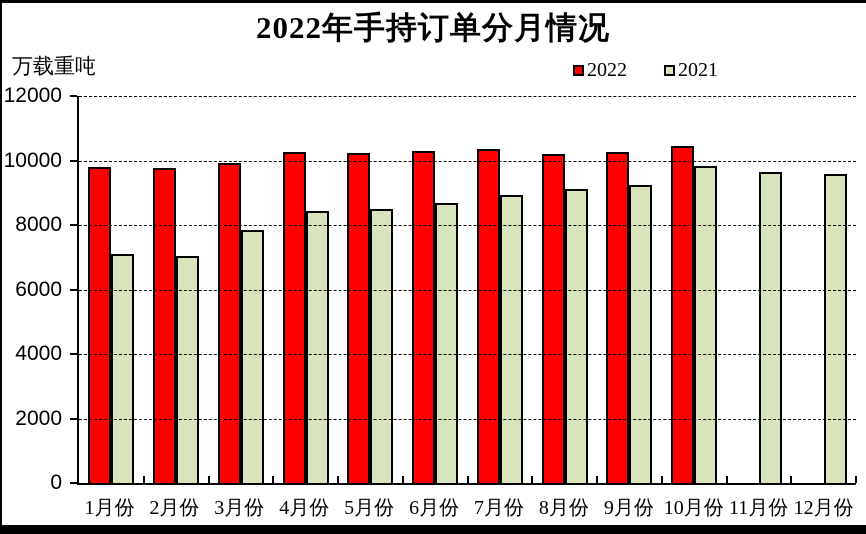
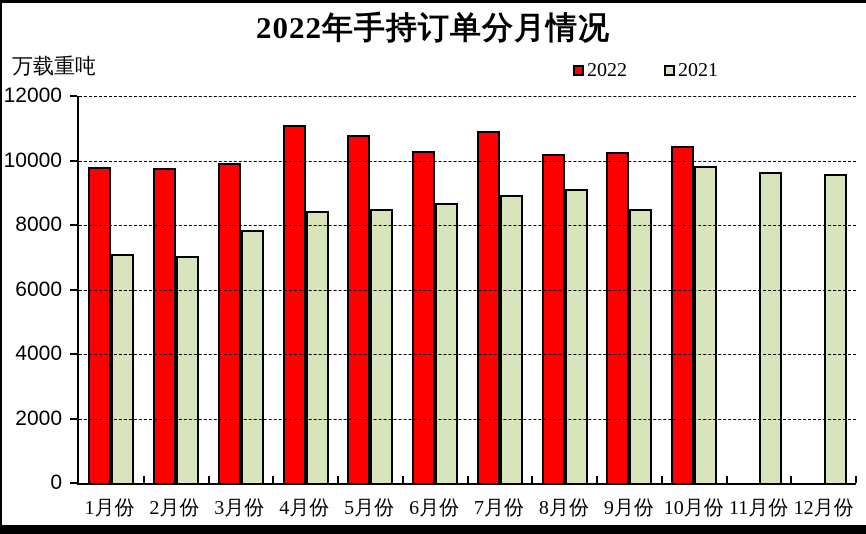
2022/4月份: 10300 -> 11100
2022/5月份: 10200 -> 10800
2022/7月份: 10400 -> 10900
2021/9月份: 9200 -> 8500
